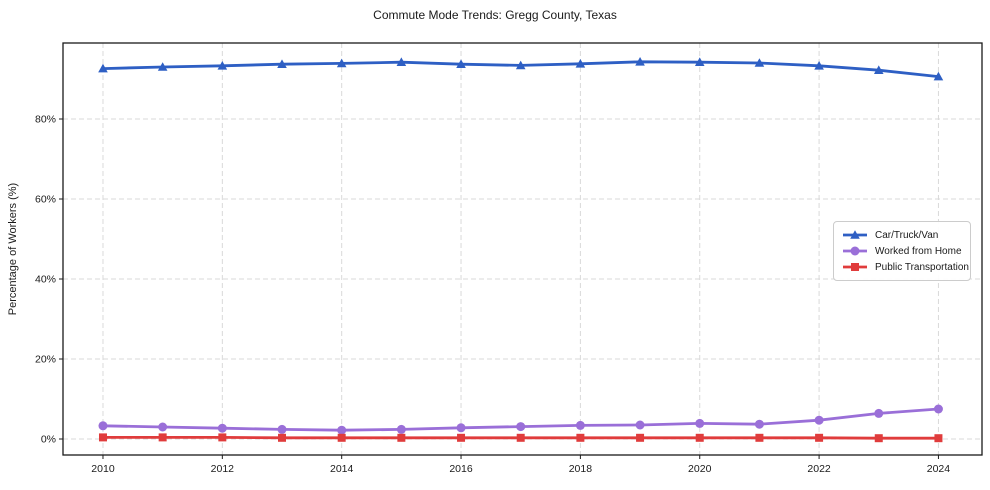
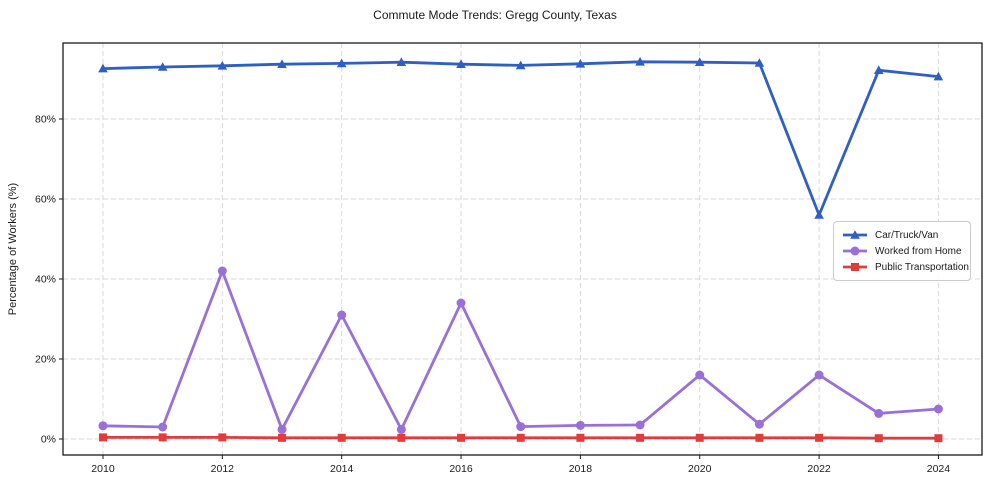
Worked from Home/2012: 3% -> 42%
Worked from Home/2014: 2% -> 31%
Worked from Home/2016: 3% -> 34%
Worked from Home/2020: 4% -> 16%
Car/Truck/Van/2022: 93% -> 56%
Worked from Home/2022: 5% -> 16%
